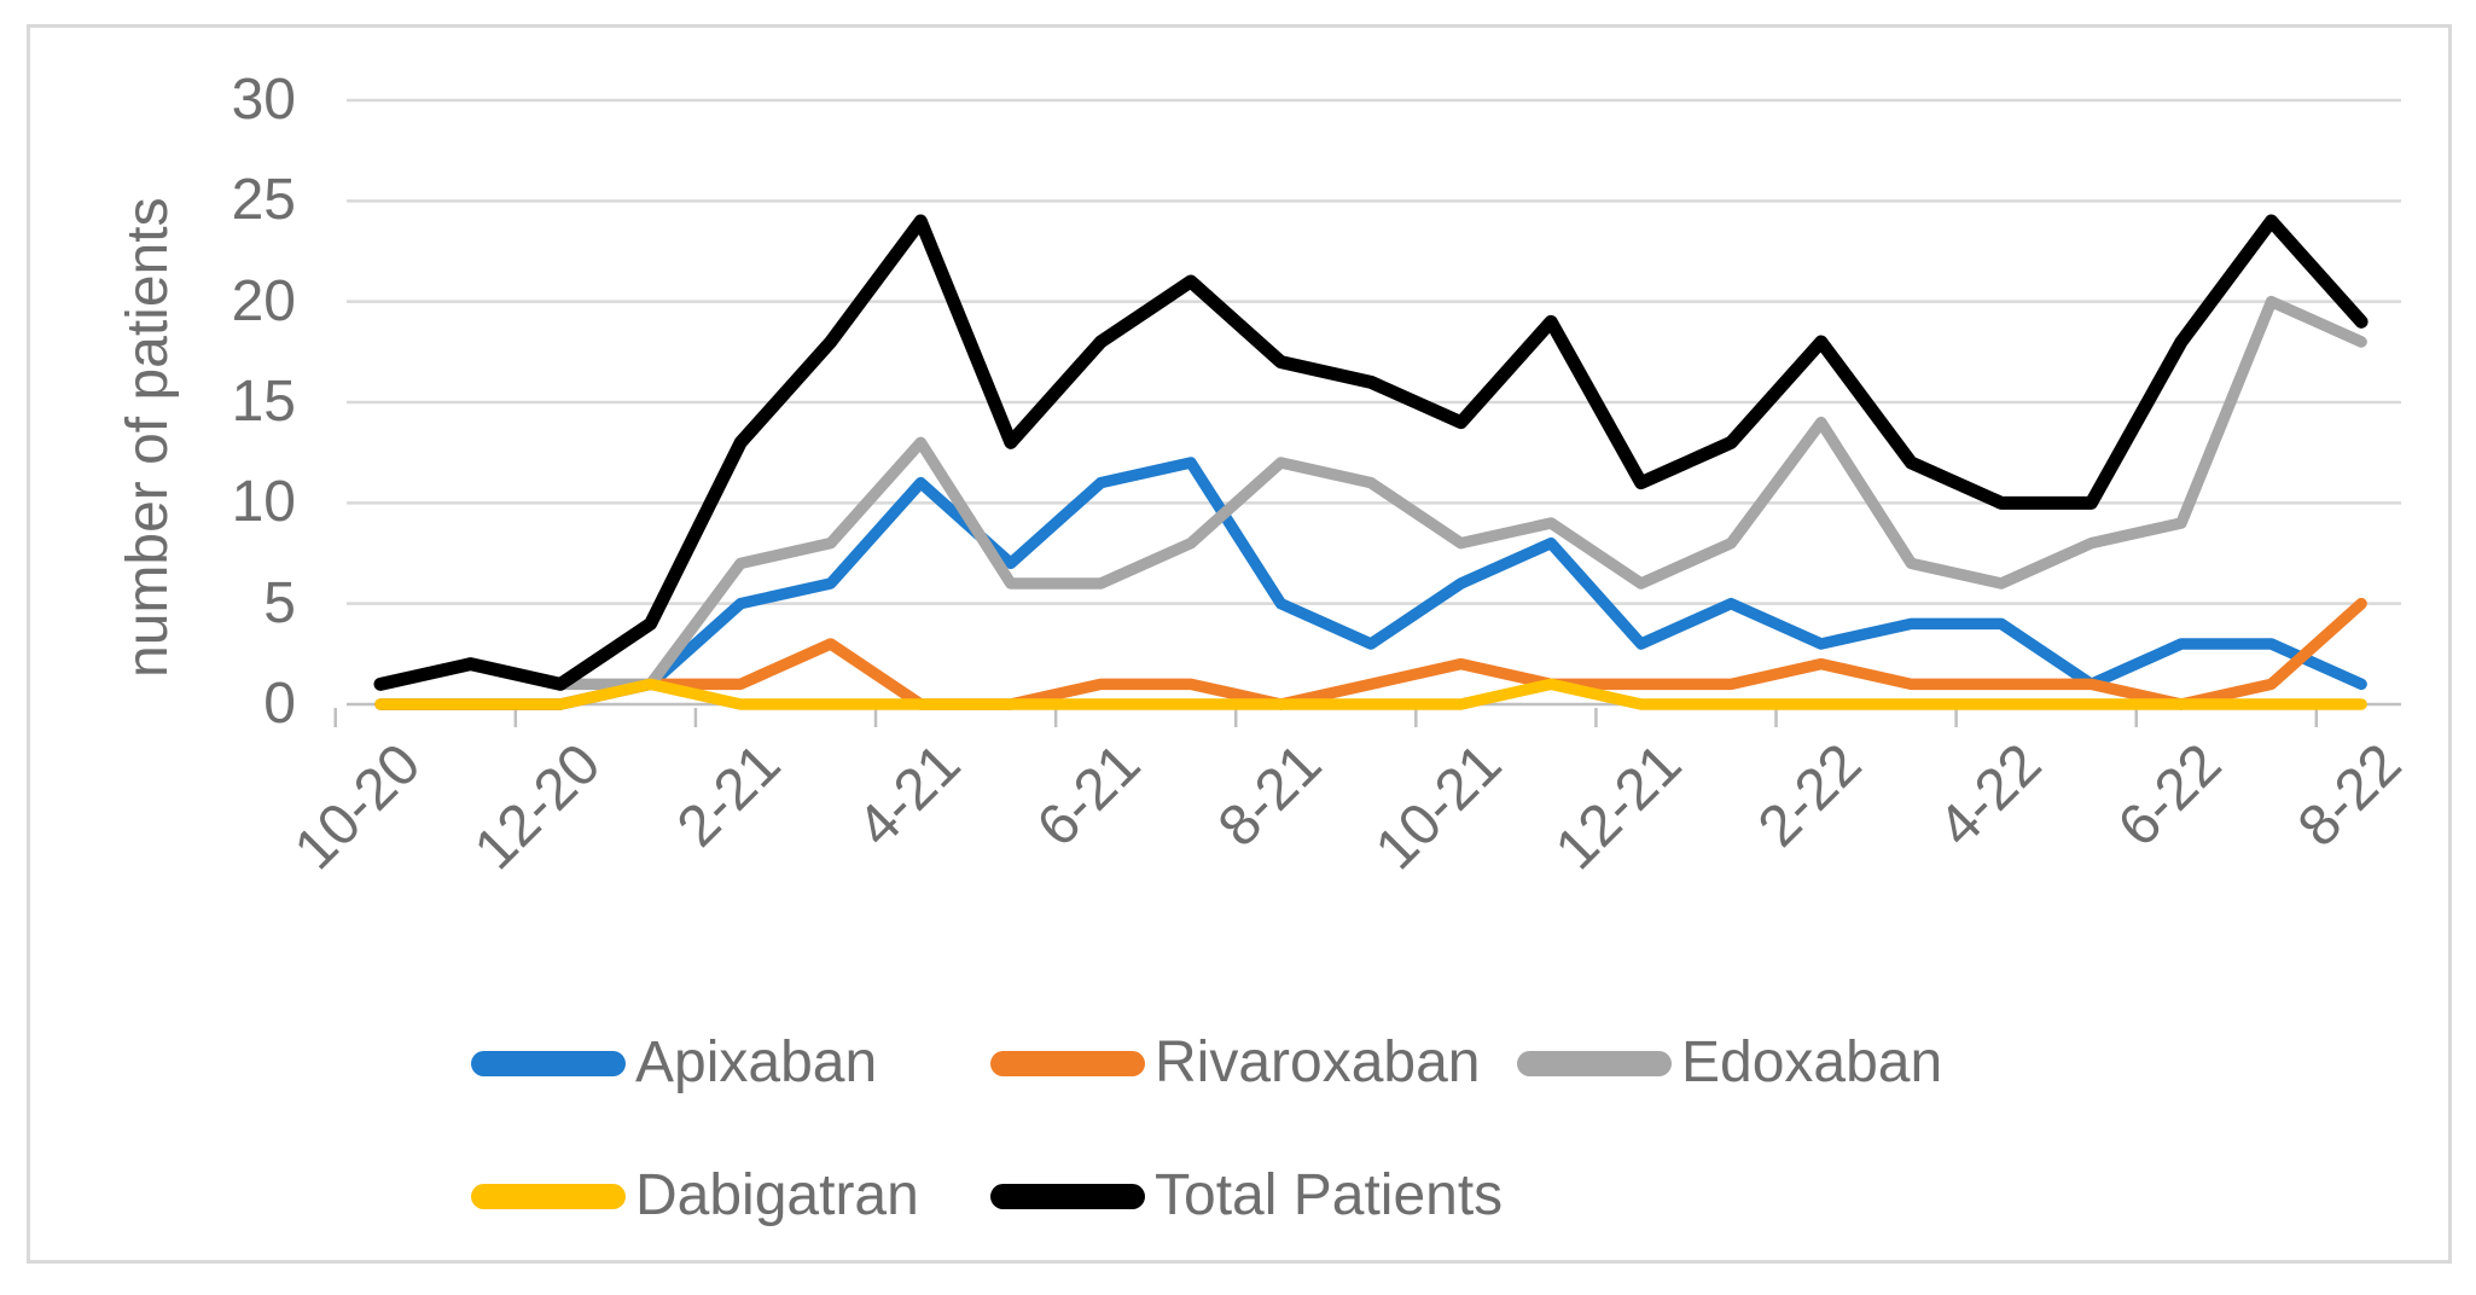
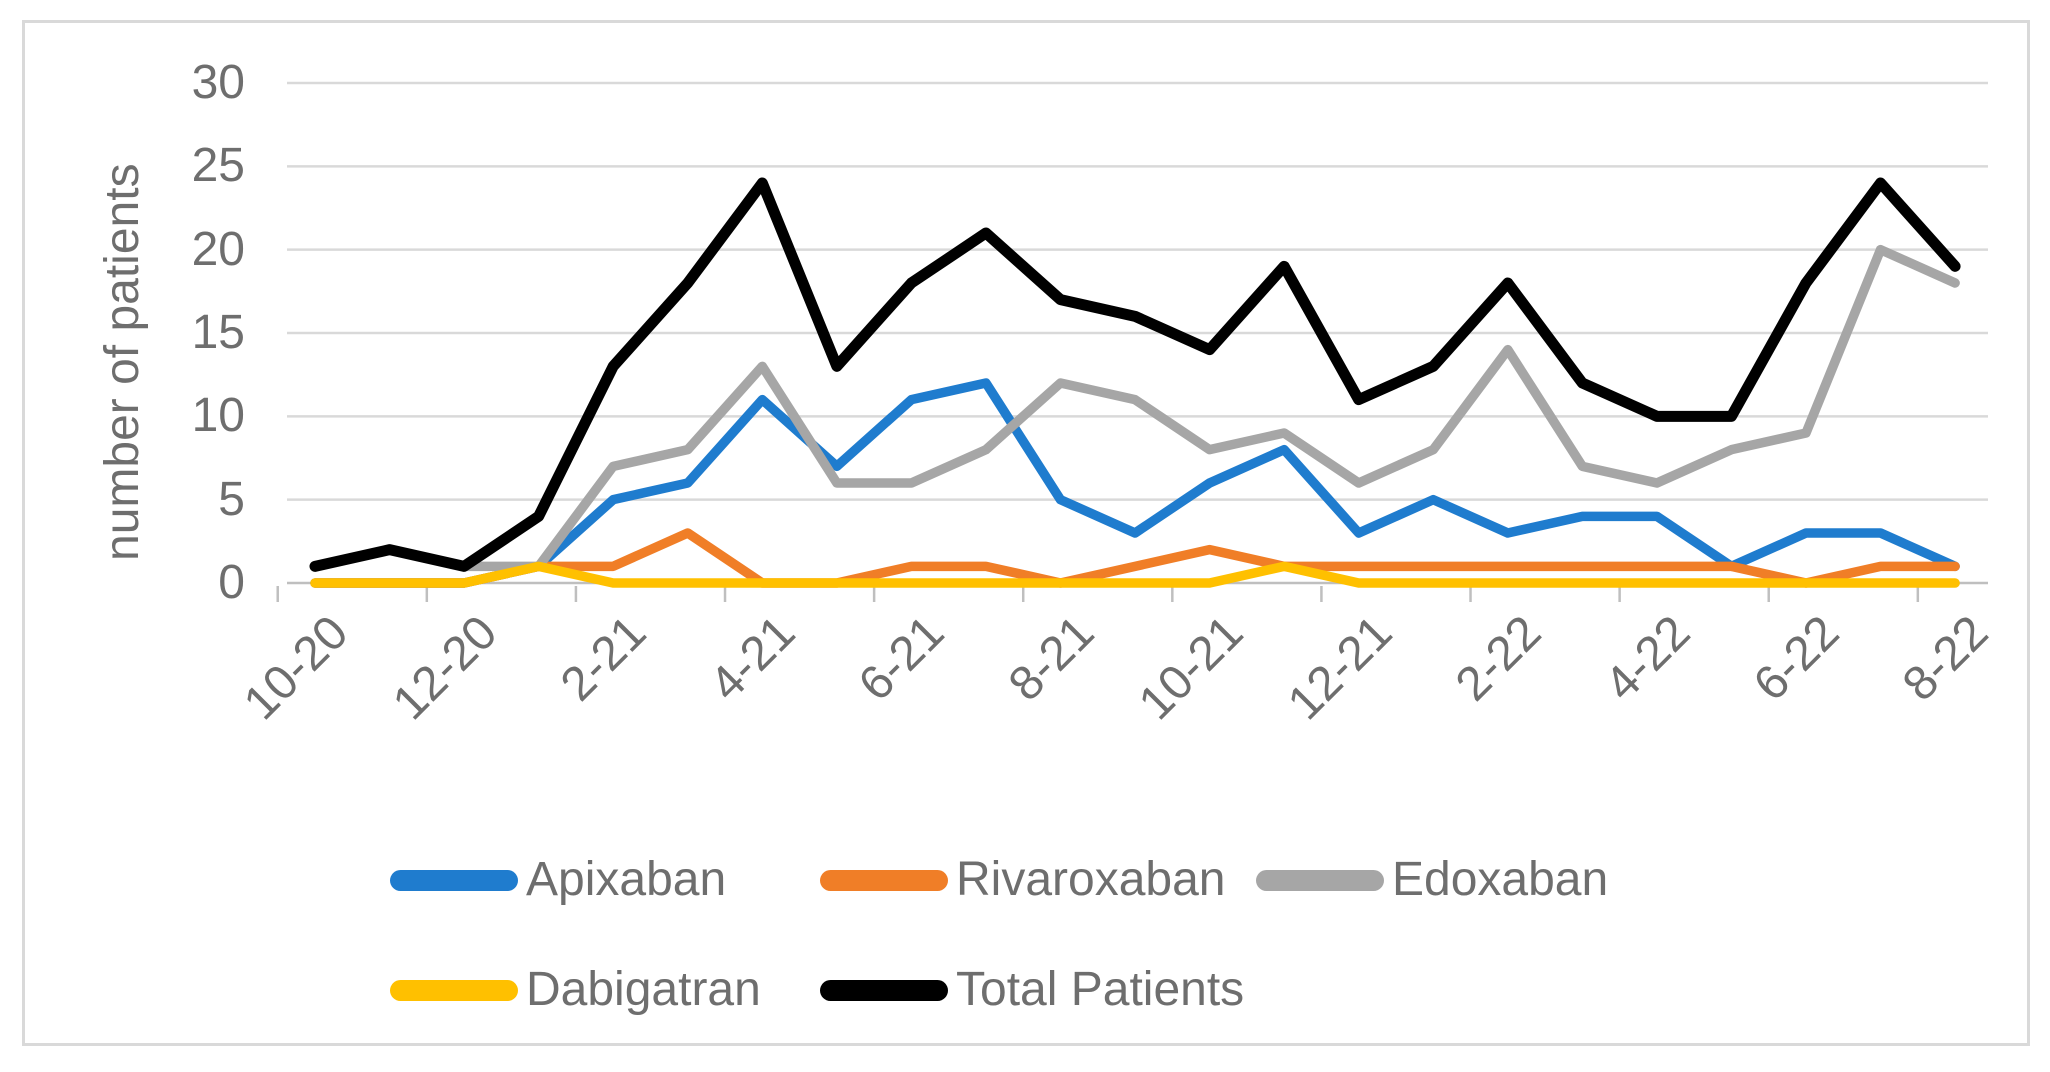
Rivaroxaban/2-22: 2 -> 1
Rivaroxaban/8-22: 5 -> 1
